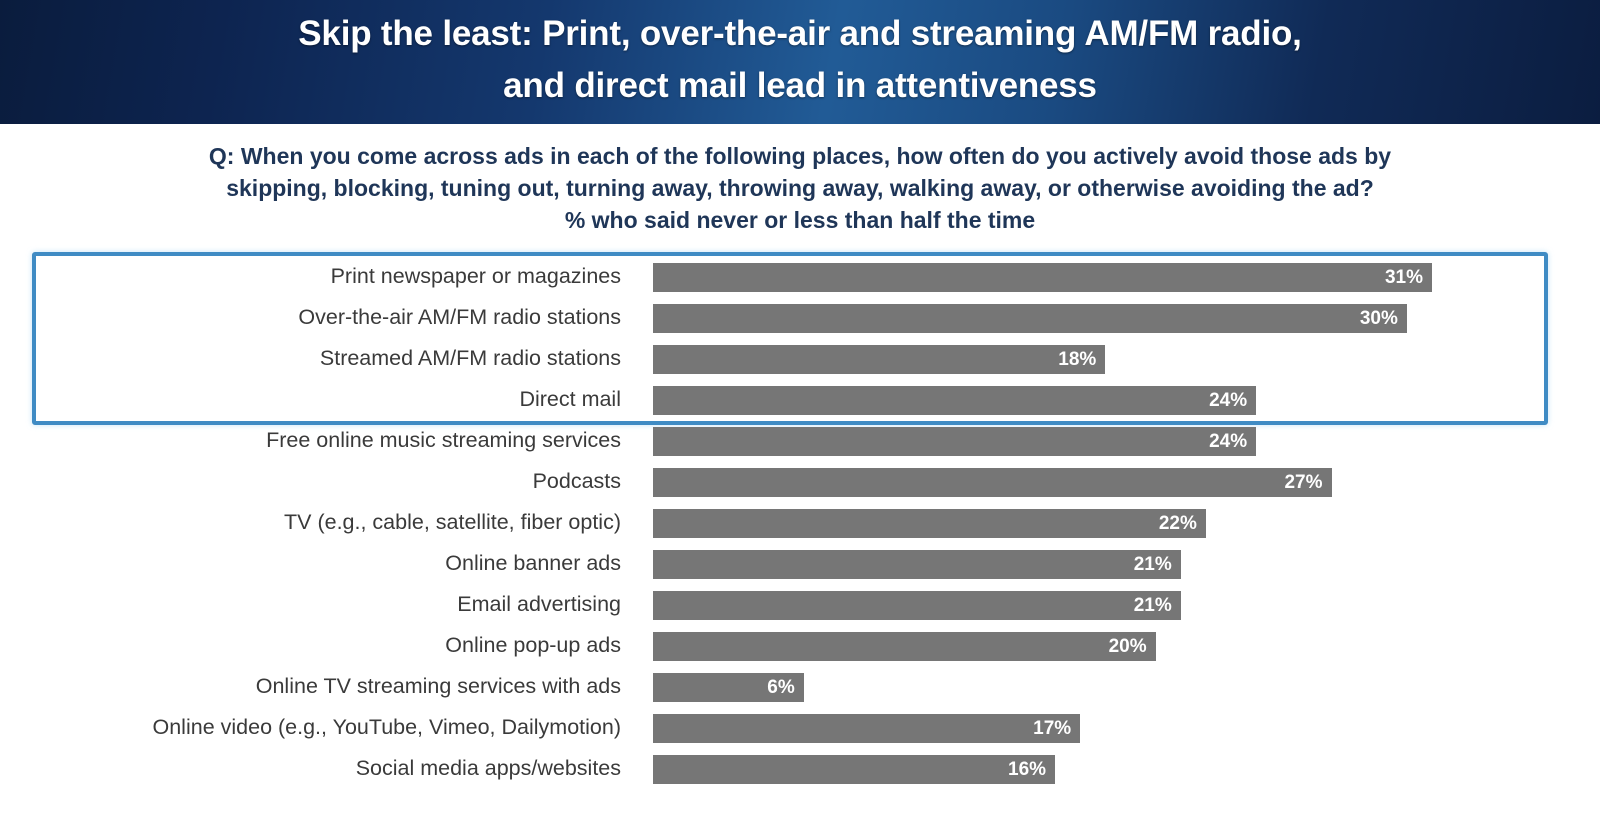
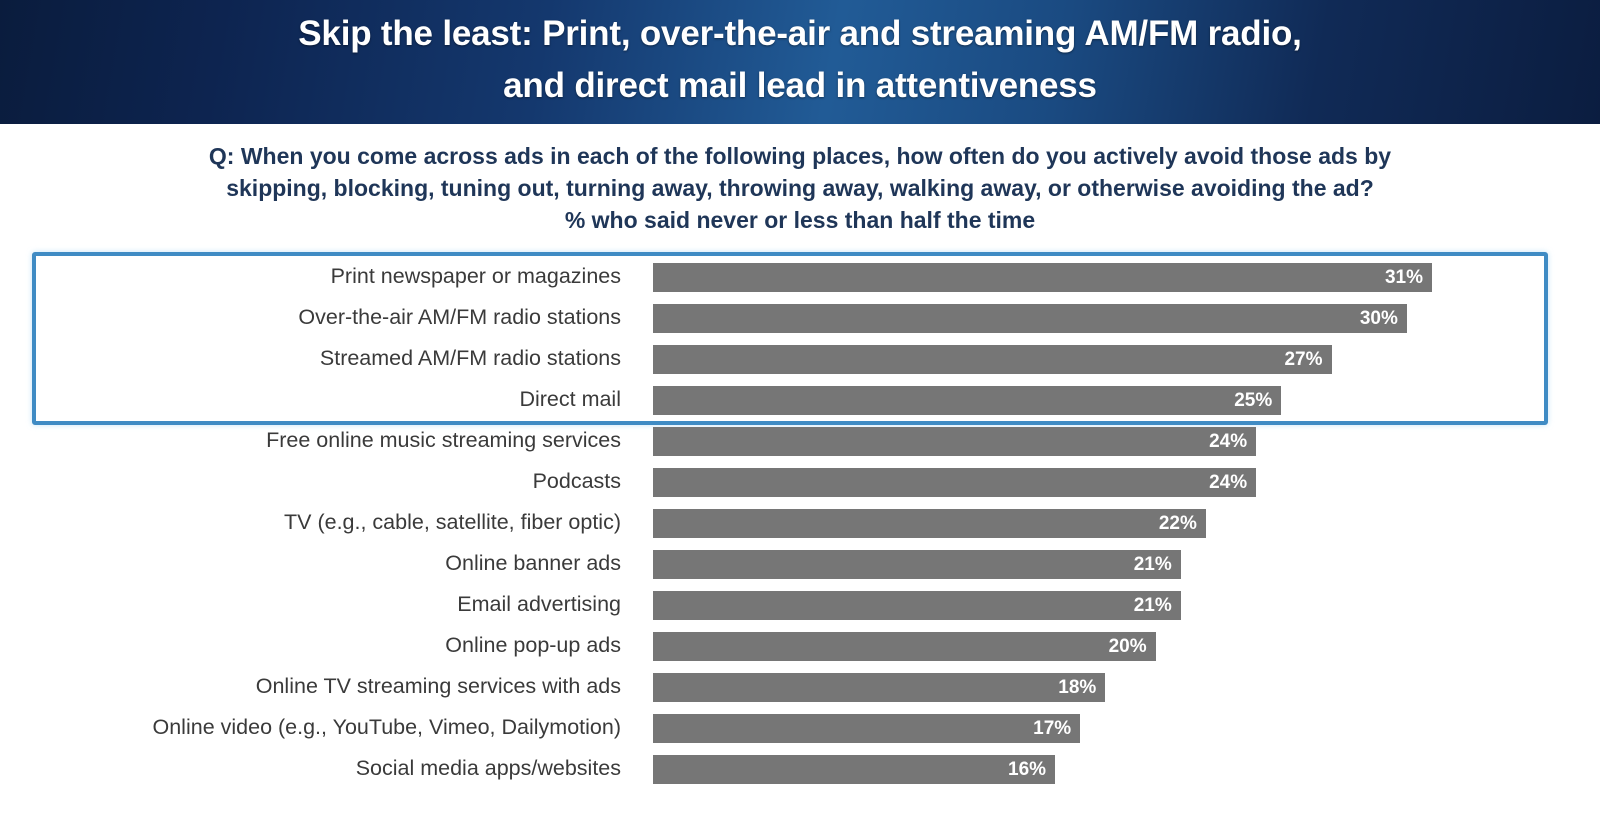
Streamed AM/FM radio stations: 18% -> 27%
Direct mail: 24% -> 25%
Podcasts: 27% -> 24%
Online TV streaming services with ads: 6% -> 18%
